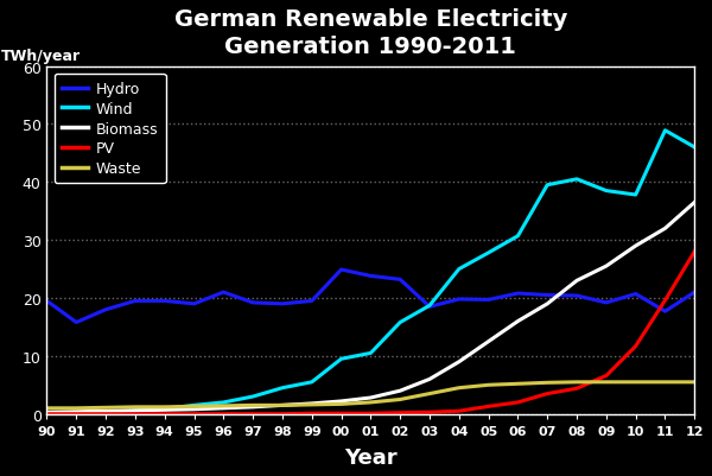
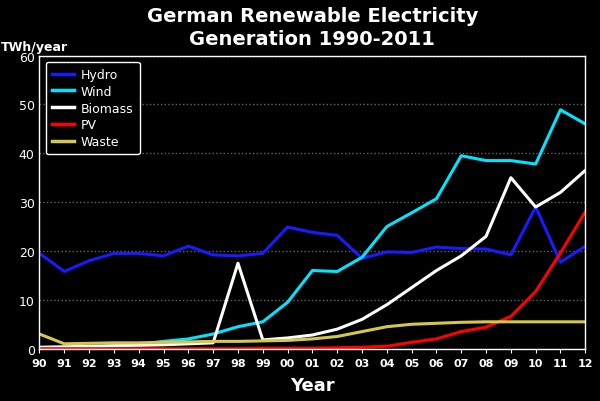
Waste/90: 1.0 -> 3.0
Biomass/98: 1.5 -> 17.5
Wind/01: 10.5 -> 16.0
Wind/08: 40.5 -> 38.5
Biomass/09: 25.5 -> 35.0
Hydro/10: 20.7 -> 29.0
